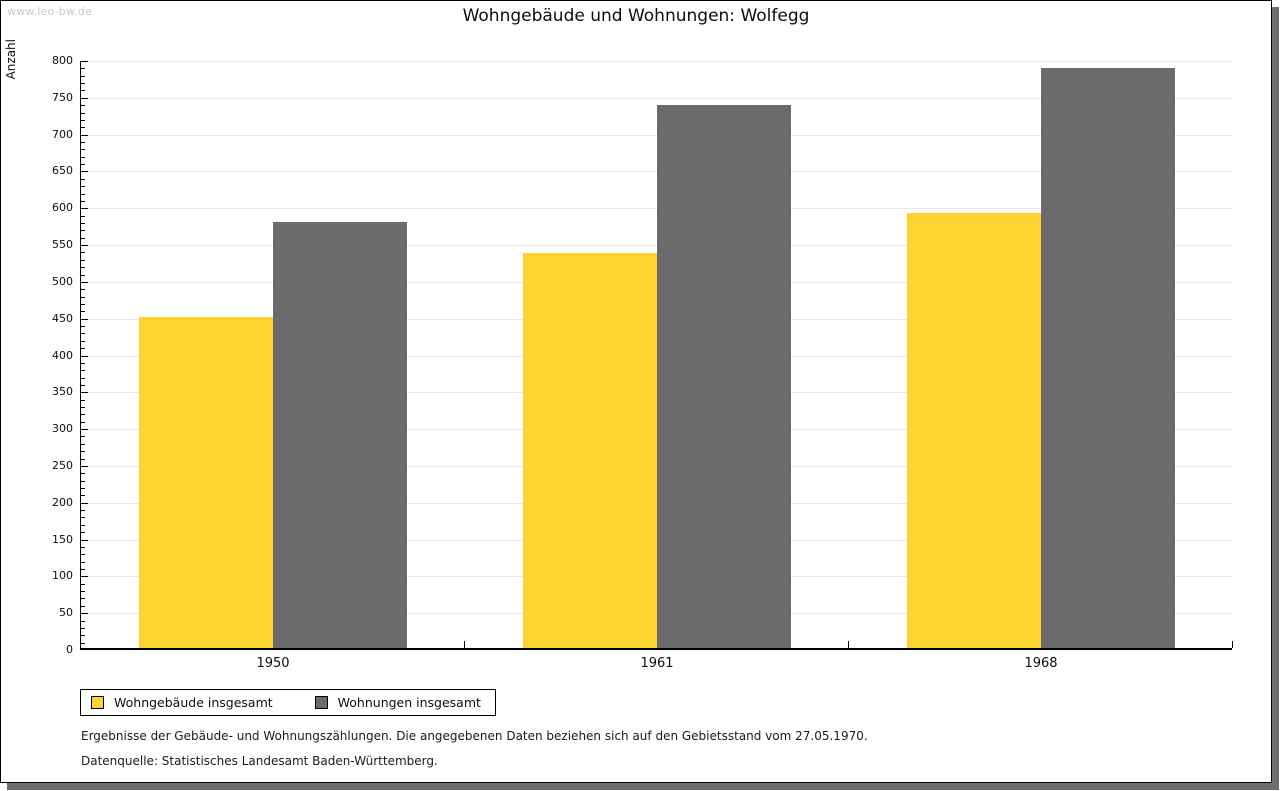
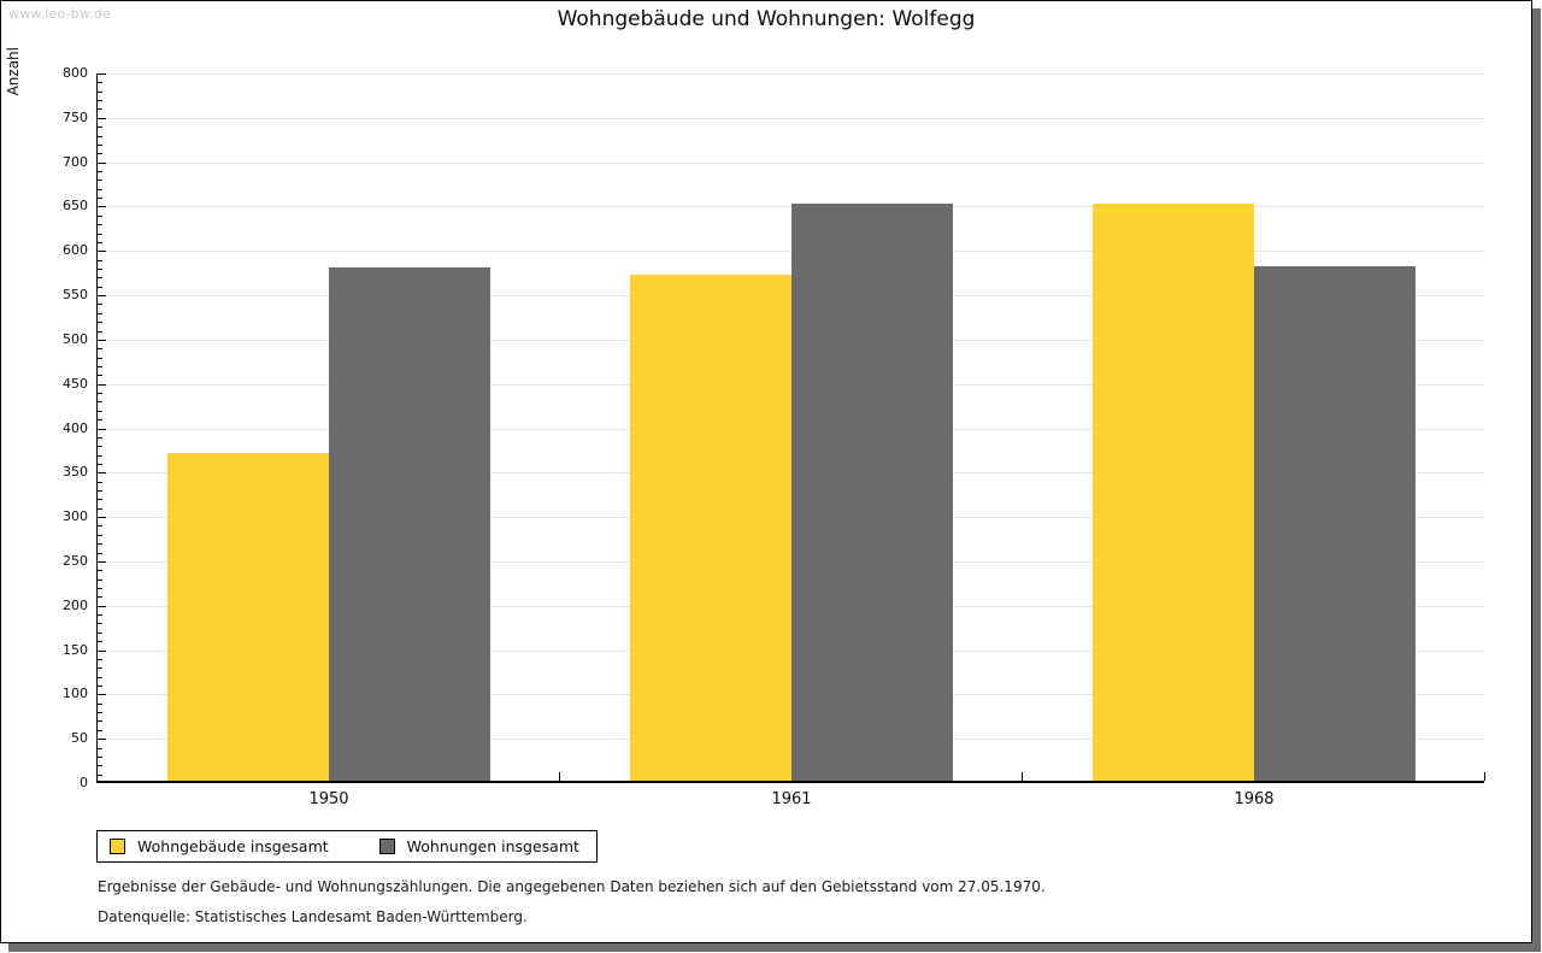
Wohngebäude insgesamt/1950: 450 -> 370
Wohngebäude insgesamt/1961: 540 -> 570
Wohnungen insgesamt/1961: 740 -> 650
Wohngebäude insgesamt/1968: 590 -> 650
Wohnungen insgesamt/1968: 790 -> 580
